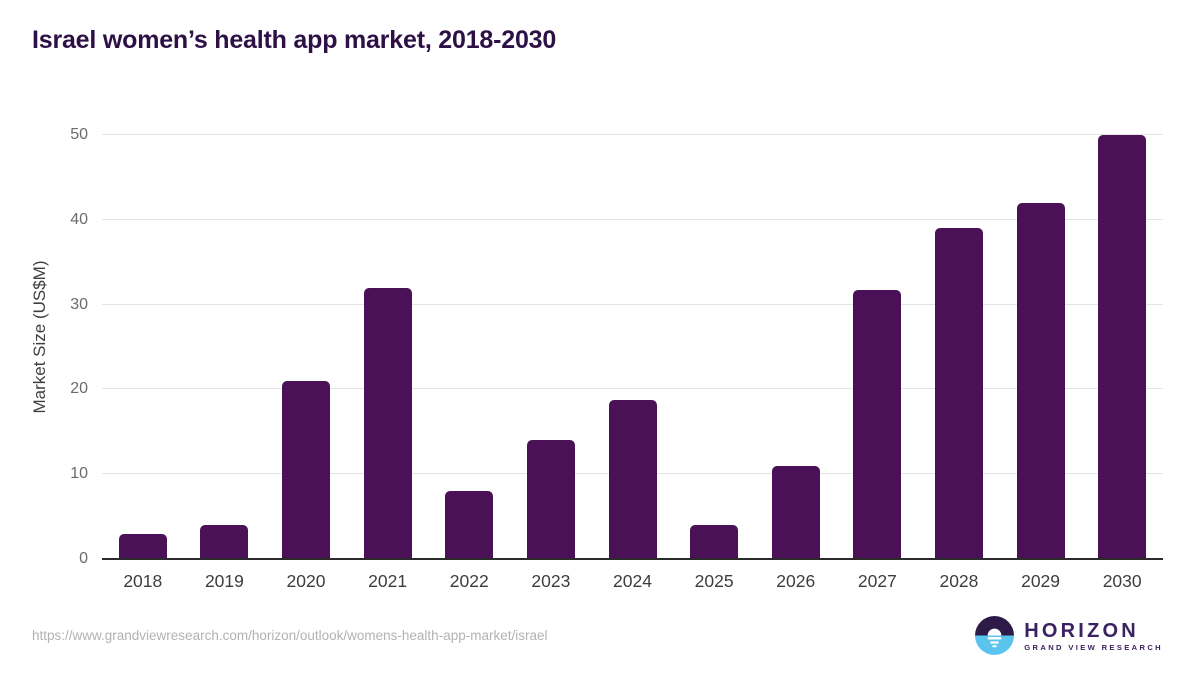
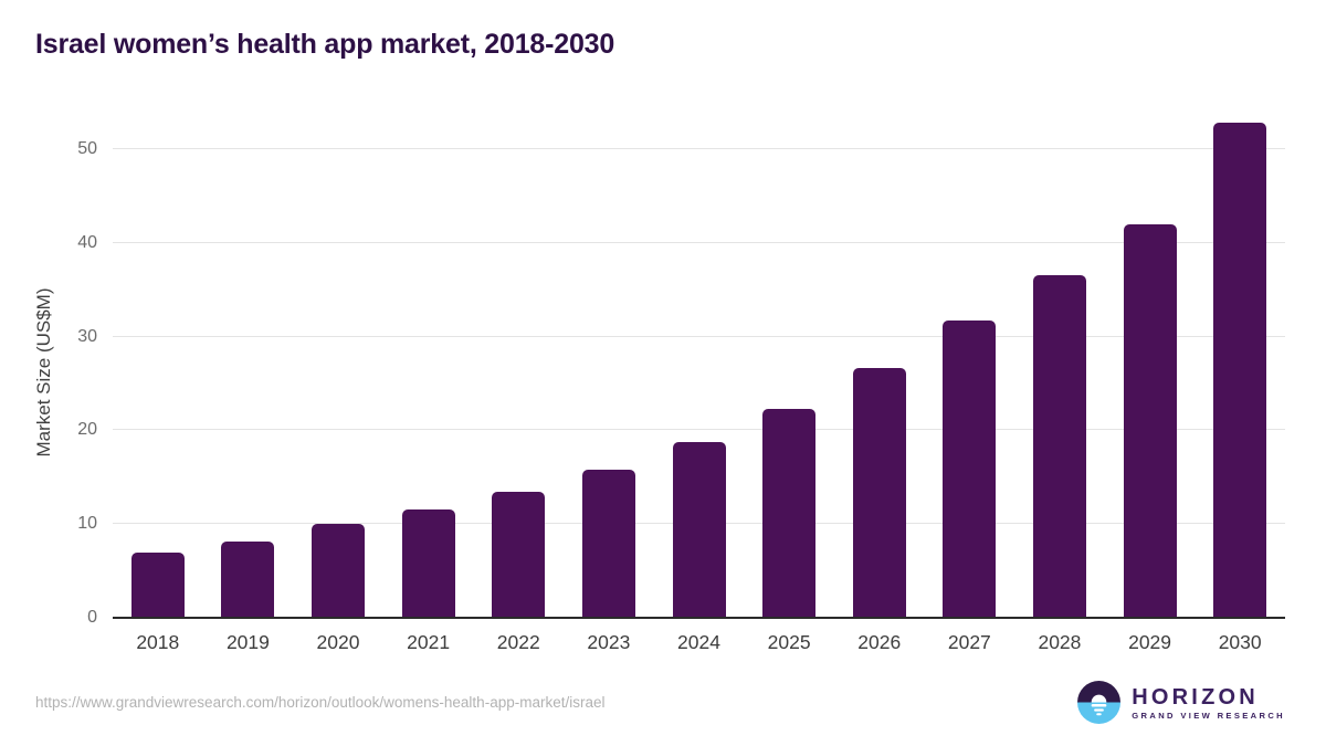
2018: 3 -> 7
2019: 4 -> 8
2020: 21 -> 10
2021: 32 -> 12
2022: 8 -> 14
2023: 14 -> 16
2025: 4 -> 22
2026: 11 -> 27
2028: 39 -> 37
2030: 50 -> 53
